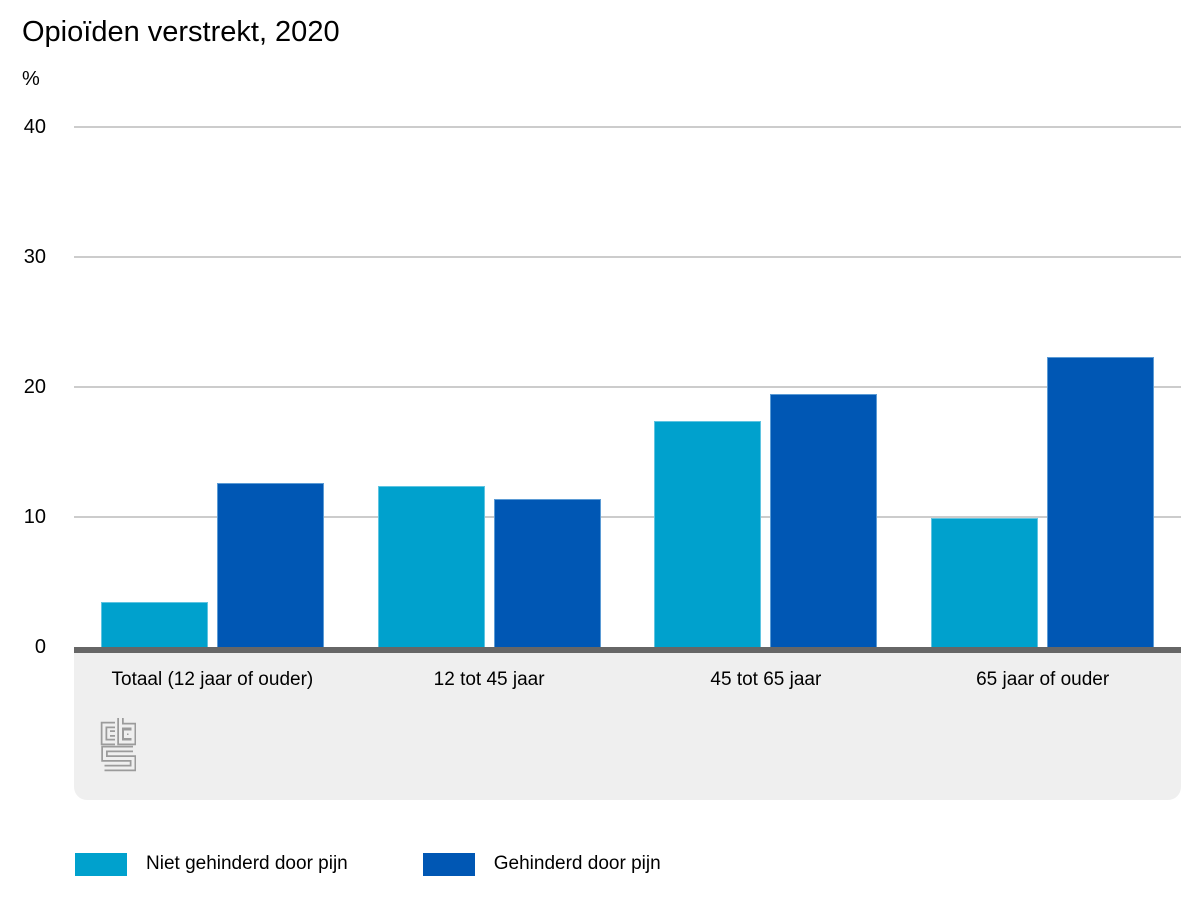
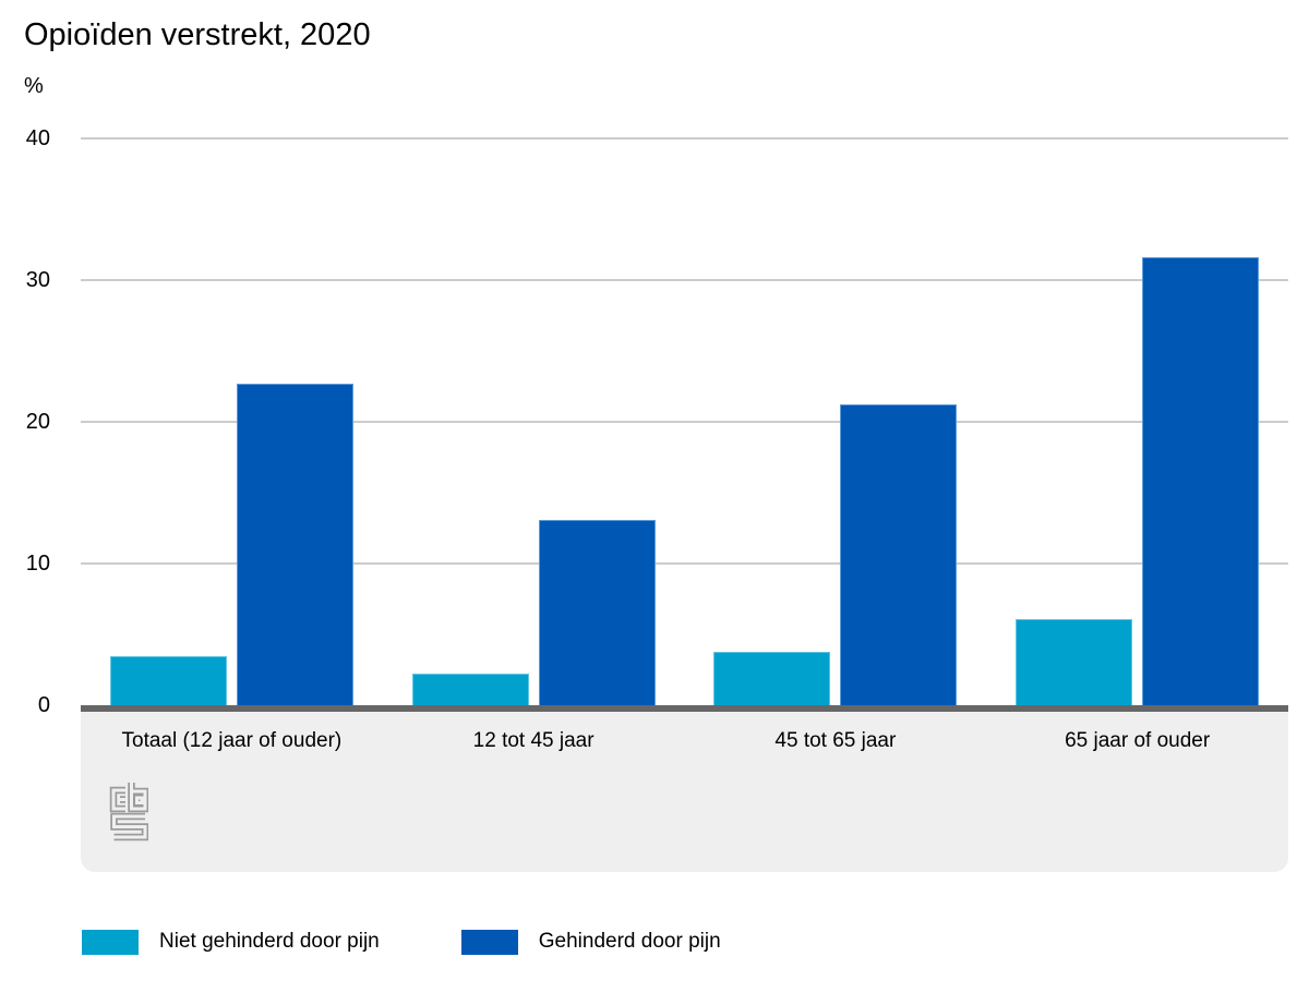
Gehinderd door pijn/Totaal (12 jaar of ouder): 12.6 -> 22.7
Niet gehinderd door pijn/12 tot 45 jaar: 12.4 -> 2.2
Gehinderd door pijn/12 tot 45 jaar: 11.4 -> 13.1
Niet gehinderd door pijn/45 tot 65 jaar: 17.4 -> 3.8
Gehinderd door pijn/45 tot 65 jaar: 19.5 -> 21.2
Niet gehinderd door pijn/65 jaar of ouder: 9.9 -> 6.1
Gehinderd door pijn/65 jaar of ouder: 22.3 -> 31.6
